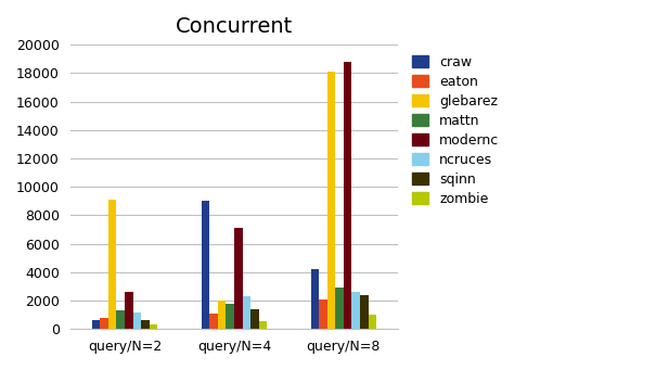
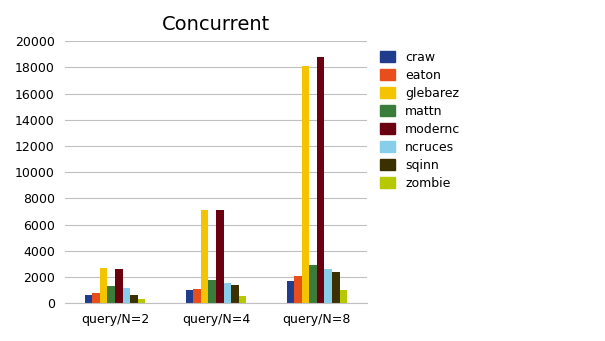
glebarez/query/N=2: 9100 -> 2700
craw/query/N=4: 9000 -> 1000
glebarez/query/N=4: 2000 -> 7100
ncruces/query/N=4: 2300 -> 1600
craw/query/N=8: 4200 -> 1700
